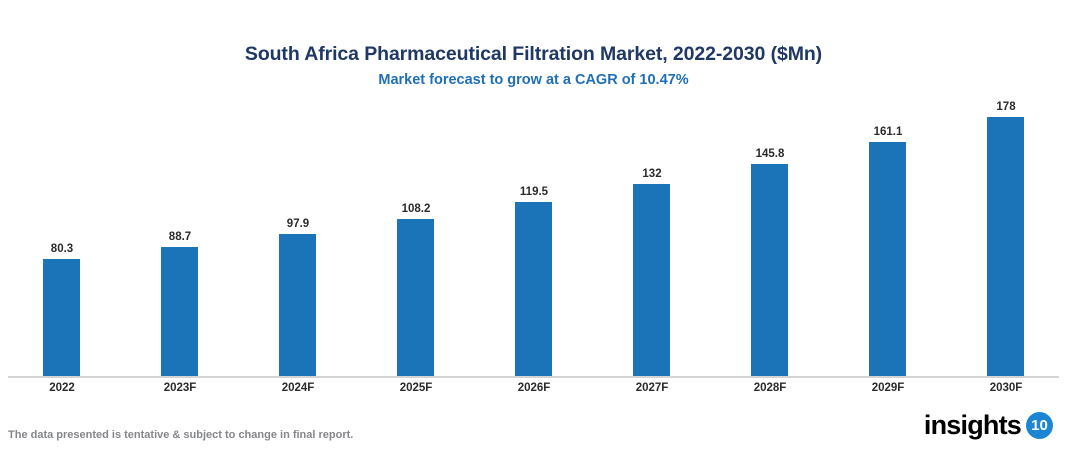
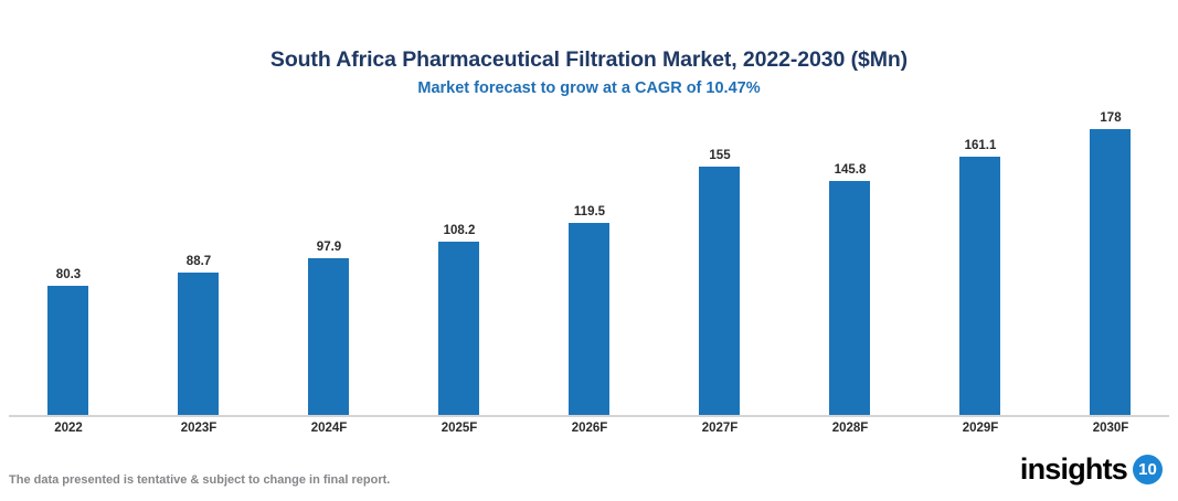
2027F: 132 -> 155
